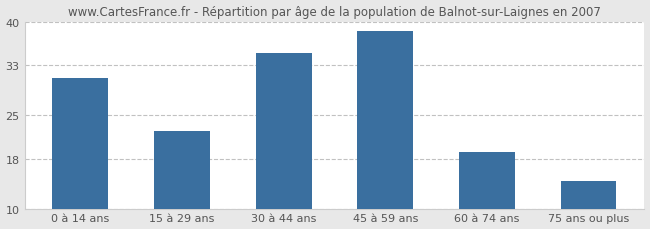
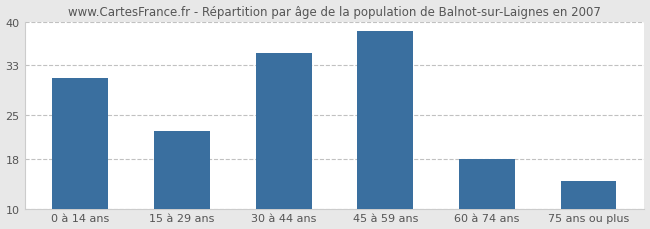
60 à 74 ans: 19.0 -> 18.0
